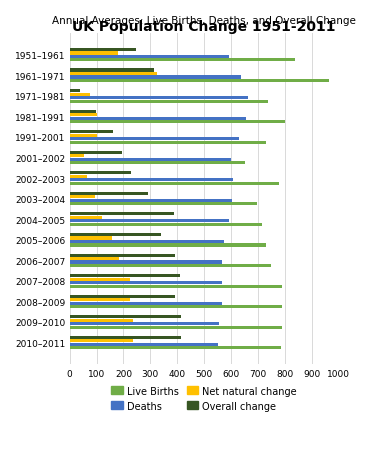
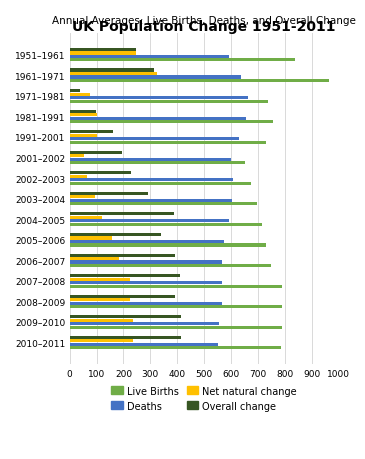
Net natural change/1951–1961: 180 -> 246
Live Births/1981–1991: 800 -> 757
Live Births/2002–2003: 780 -> 673
